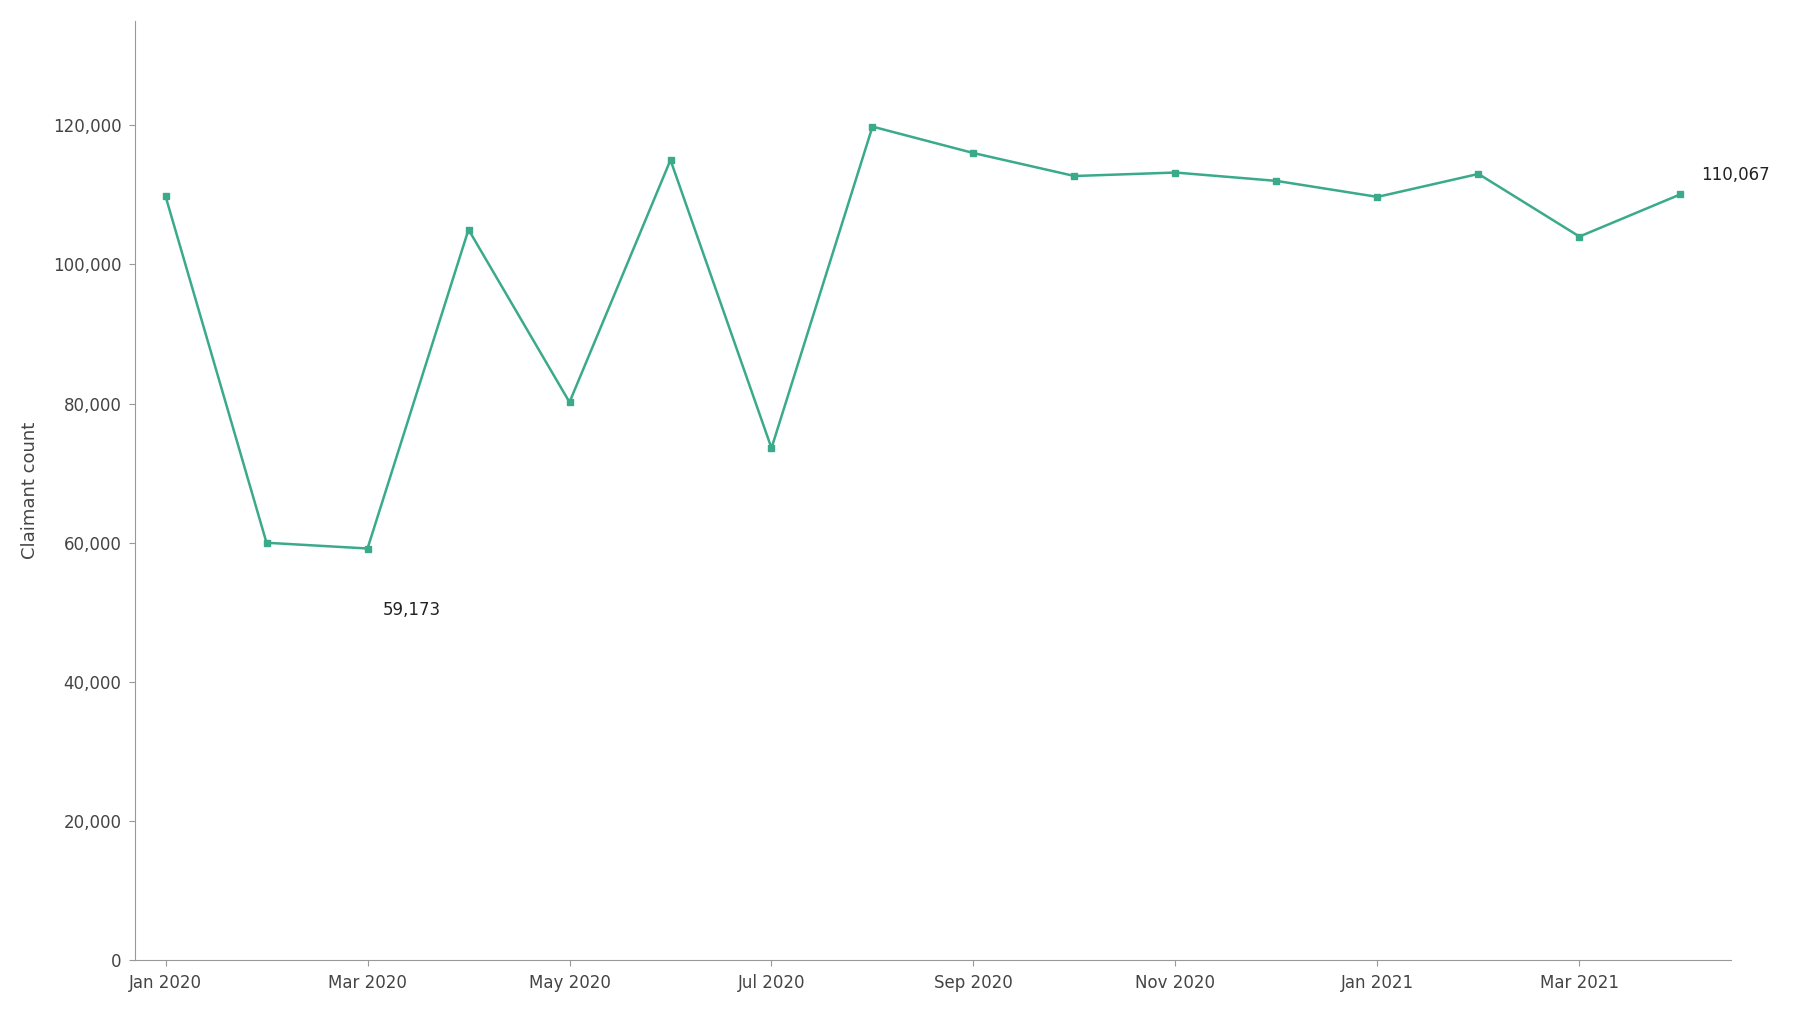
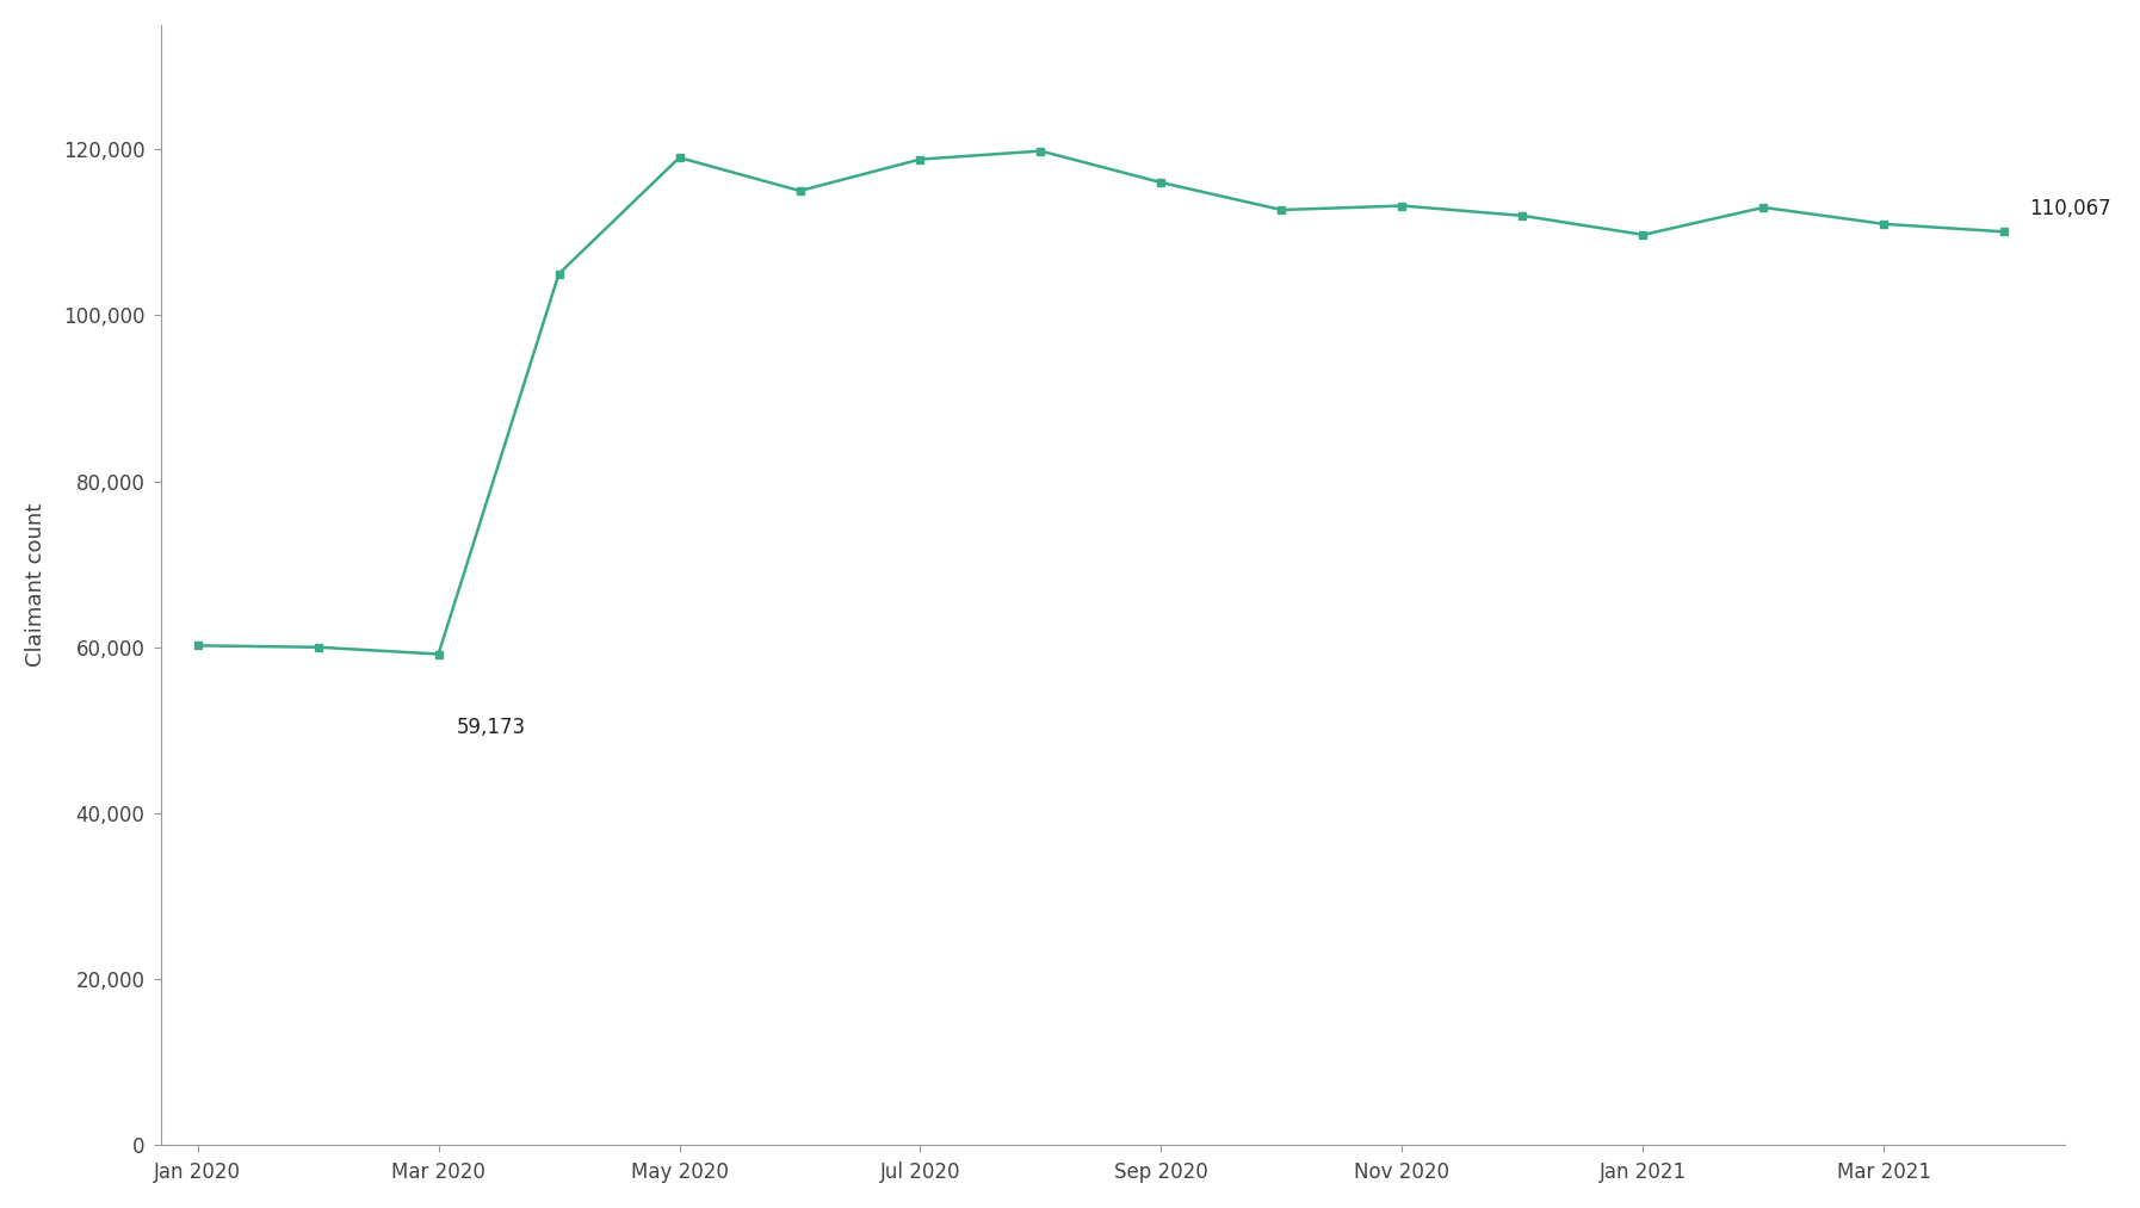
Jan 2020: 109,800 -> 60,200
May 2020: 80,200 -> 119,000
Jul 2020: 73,600 -> 118,800
Mar 2021: 104,000 -> 111,000
